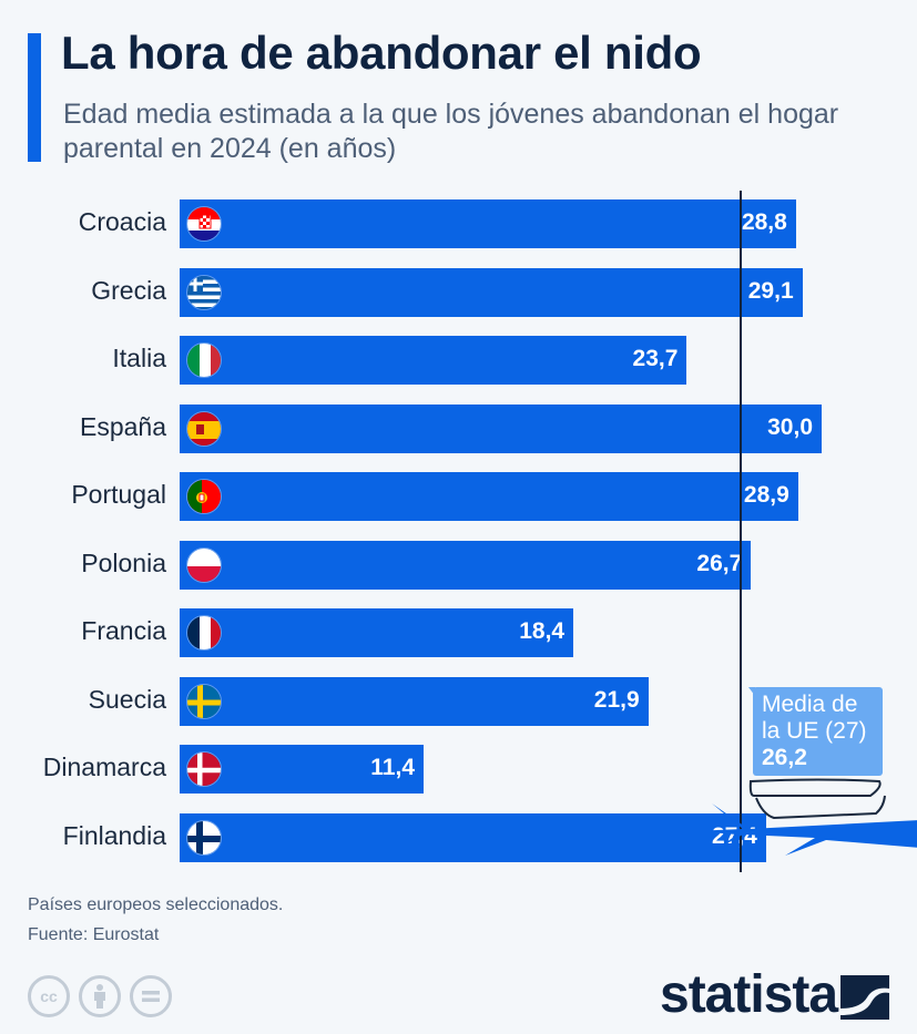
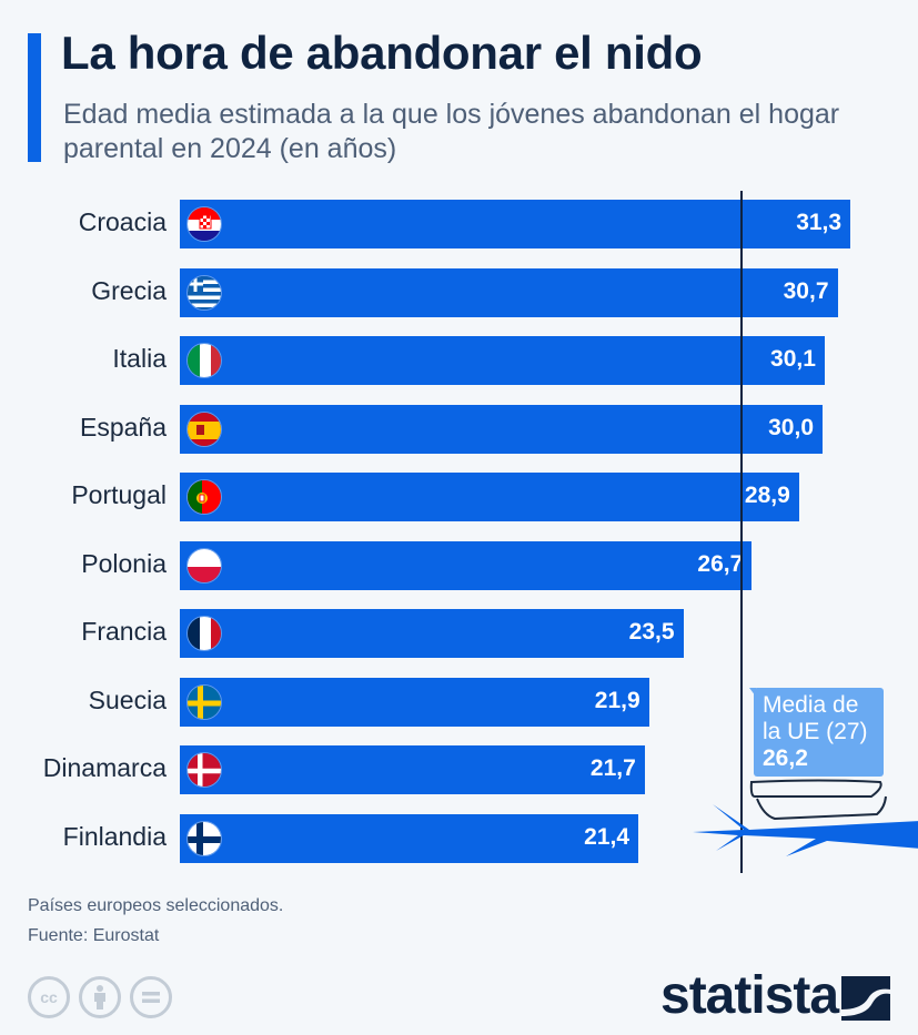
Croacia: 28,8 -> 31,3
Grecia: 29,1 -> 30,7
Italia: 23,7 -> 30,1
Francia: 18,4 -> 23,5
Dinamarca: 11,4 -> 21,7
Finlandia: 27,4 -> 21,4
